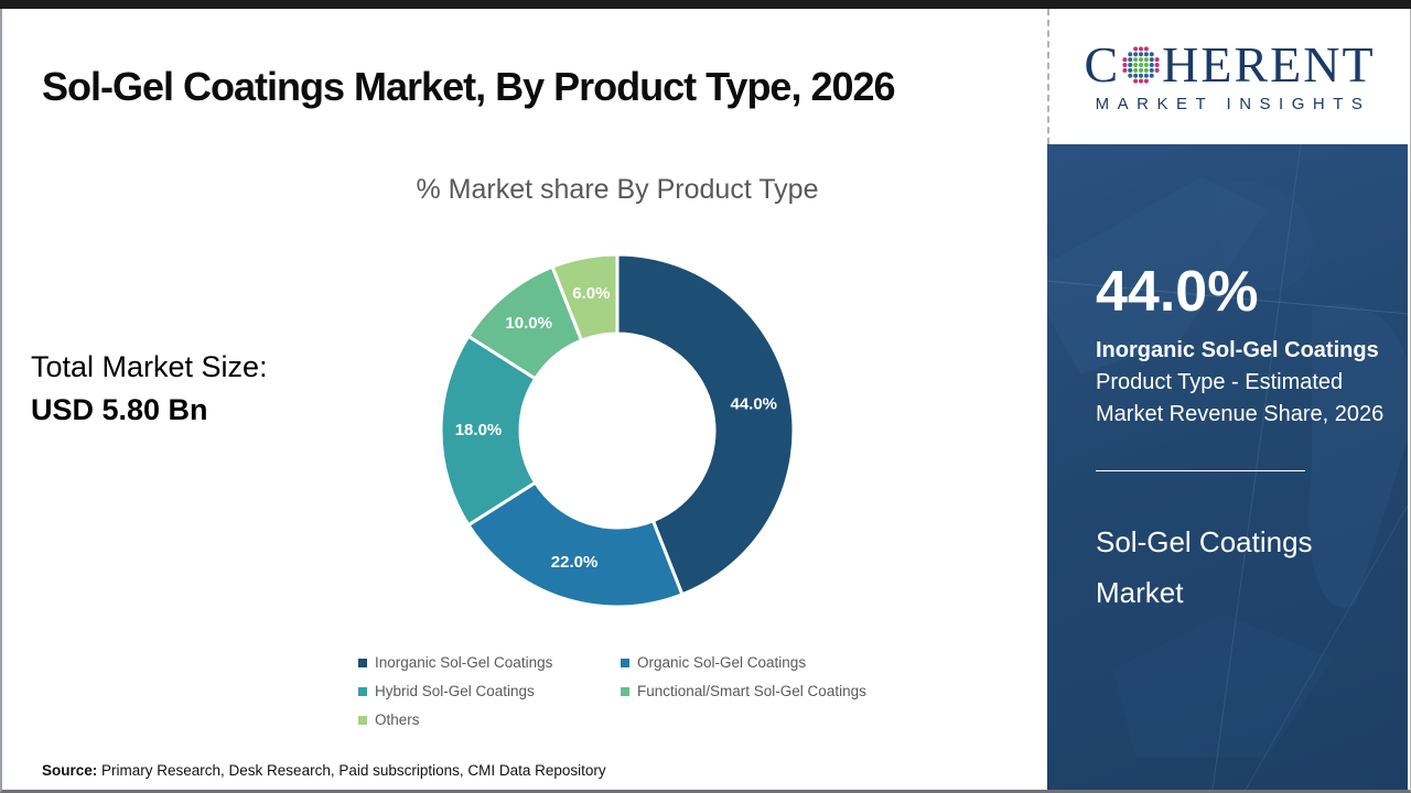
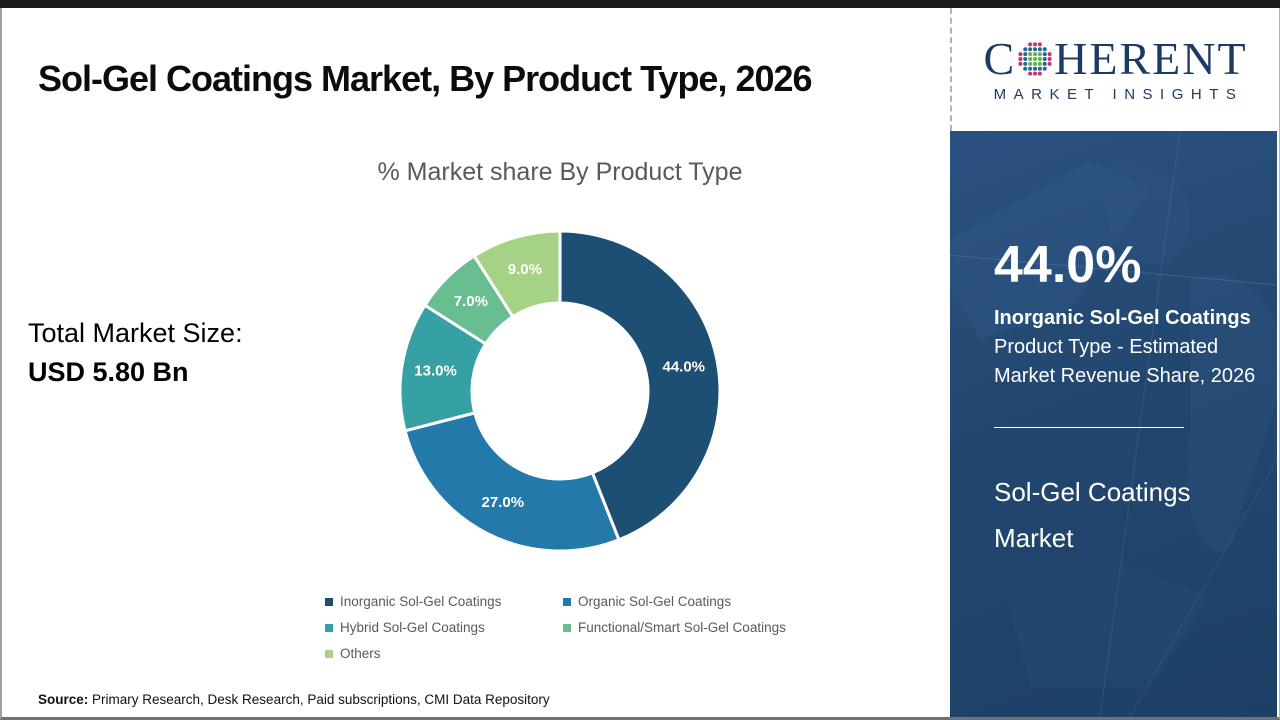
Organic Sol-Gel Coatings: 22.0% -> 27.0%
Hybrid Sol-Gel Coatings: 18.0% -> 13.0%
Functional/Smart Sol-Gel Coatings: 10.0% -> 7.0%
Others: 6.0% -> 9.0%
